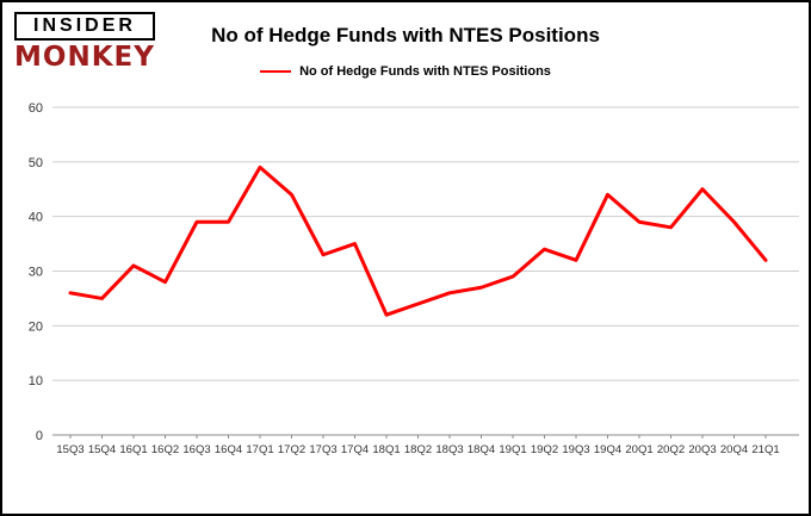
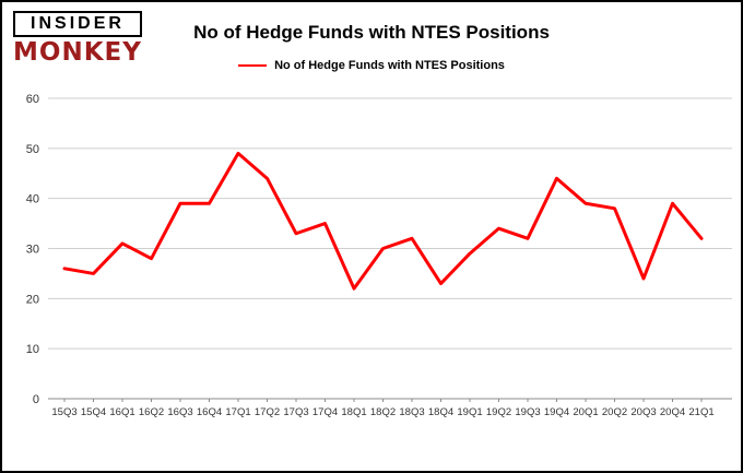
18Q2: 24 -> 30
18Q3: 26 -> 32
18Q4: 27 -> 23
20Q3: 45 -> 24
